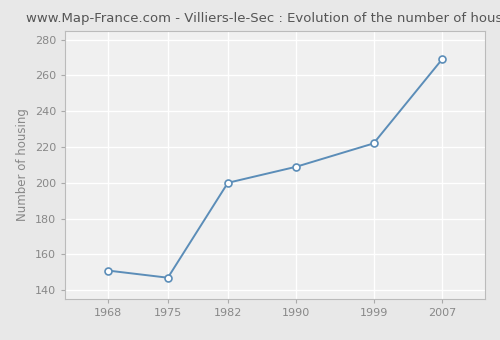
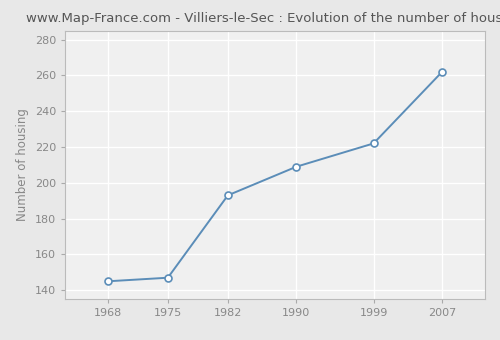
1968: 151 -> 145
1982: 200 -> 193
2007: 269 -> 262
